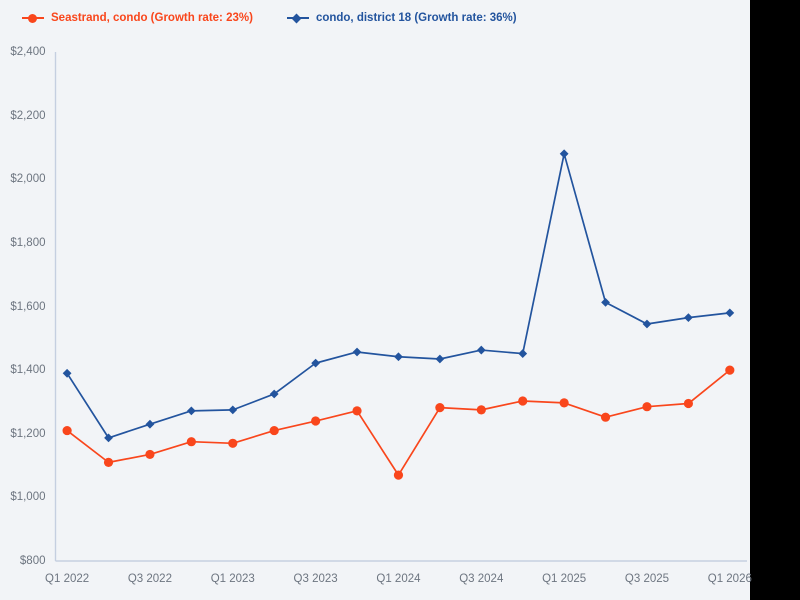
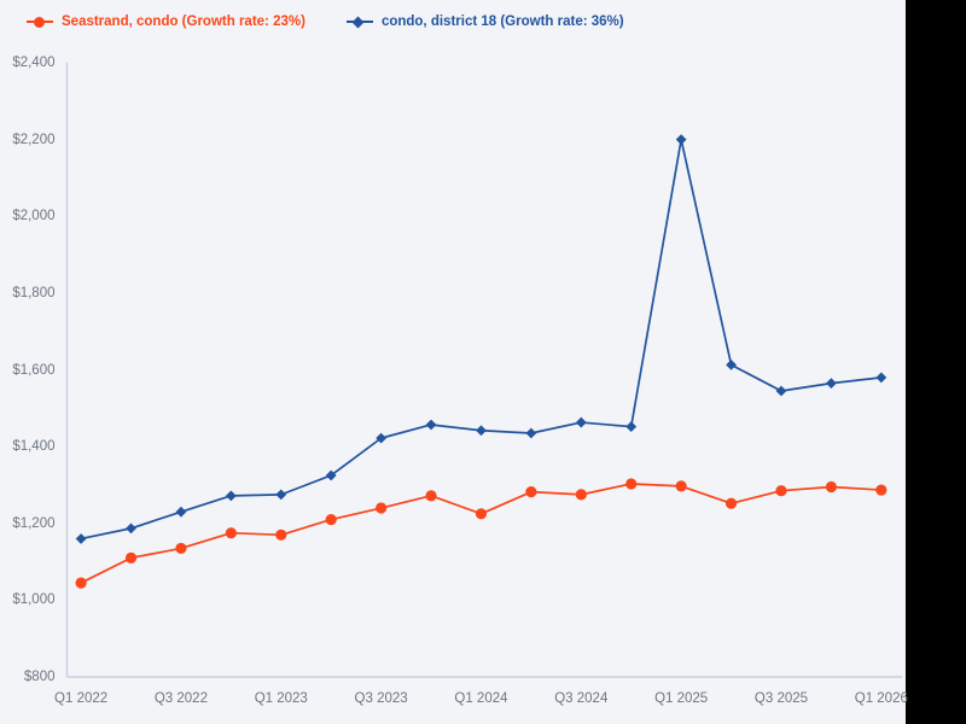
Seastrand, condo (Growth rate: 23%)/Q1 2022: $1210 -> $1040
condo, district 18 (Growth rate: 36%)/Q1 2022: $1390 -> $1160
Seastrand, condo (Growth rate: 23%)/Q1 2024: $1070 -> $1220
condo, district 18 (Growth rate: 36%)/Q1 2025: $2080 -> $2200
Seastrand, condo (Growth rate: 23%)/Q1 2026: $1400 -> $1290
